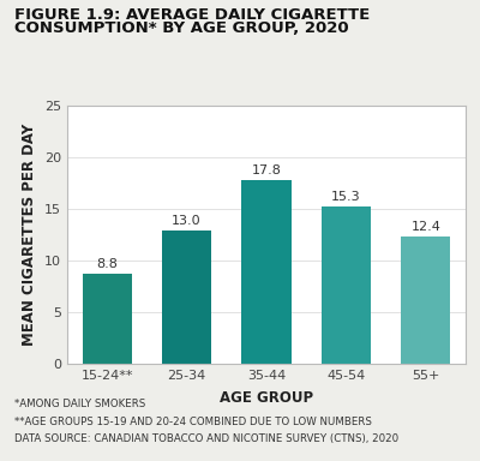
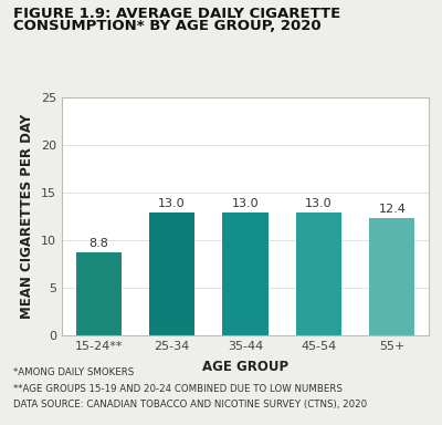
35-44: 17.8 -> 13.0
45-54: 15.3 -> 13.0
